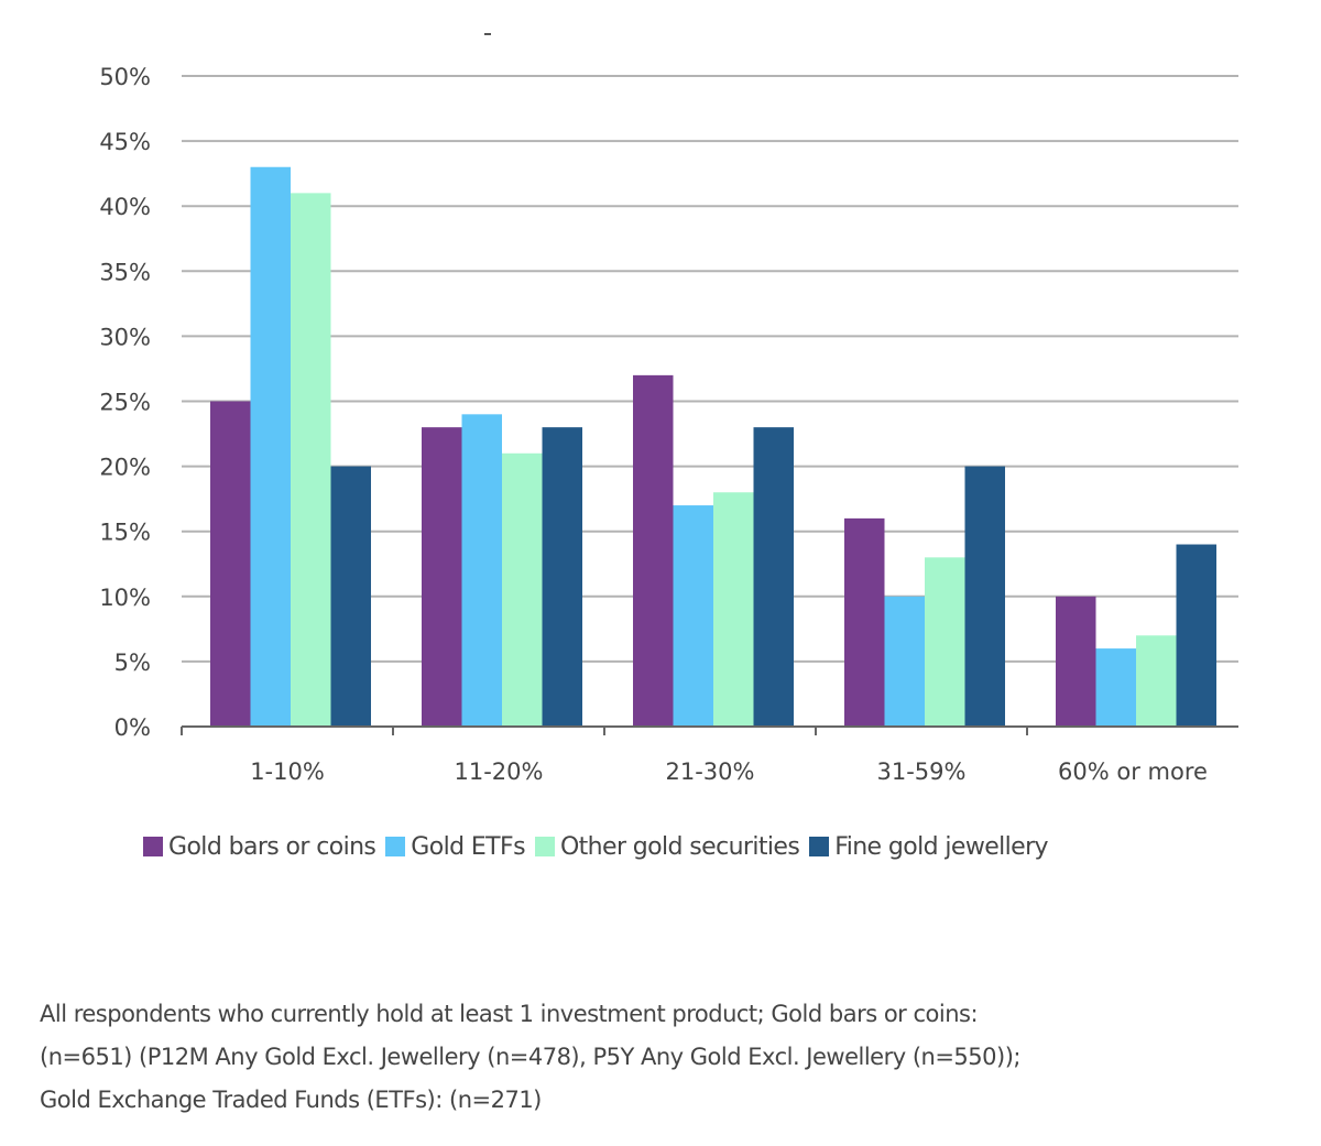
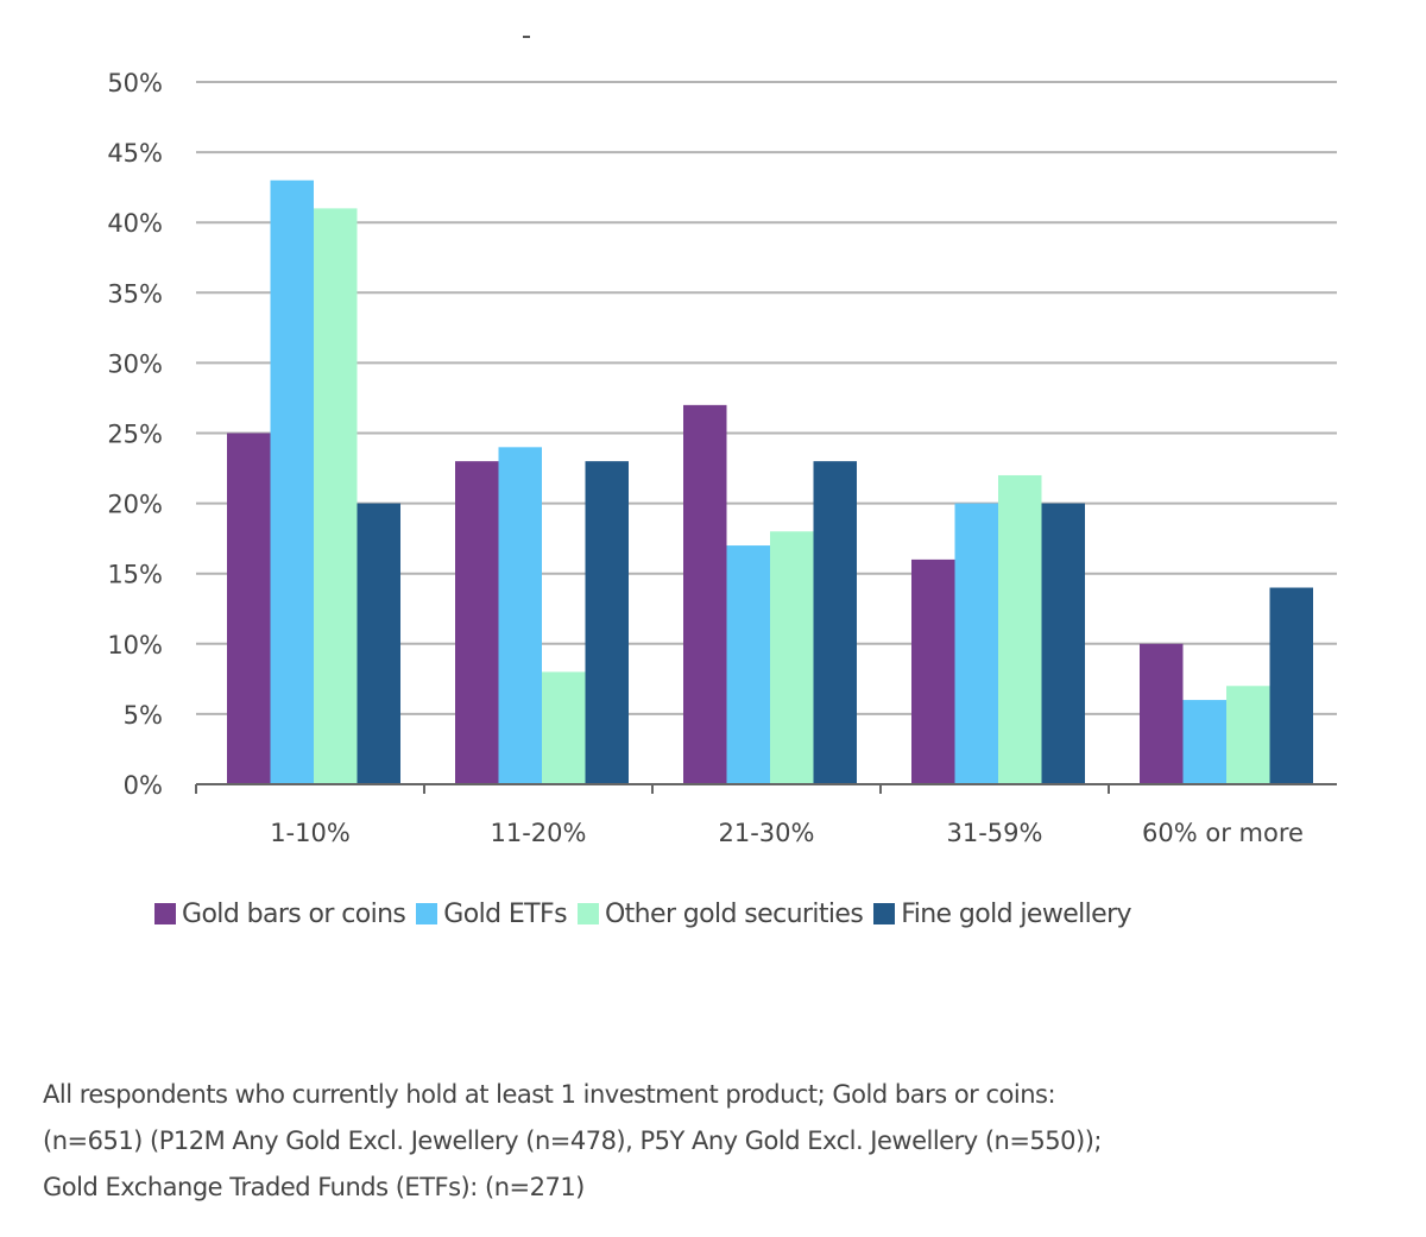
Other gold securities/11-20%: 21% -> 8%
Gold ETFs/31-59%: 10% -> 20%
Other gold securities/31-59%: 13% -> 22%
